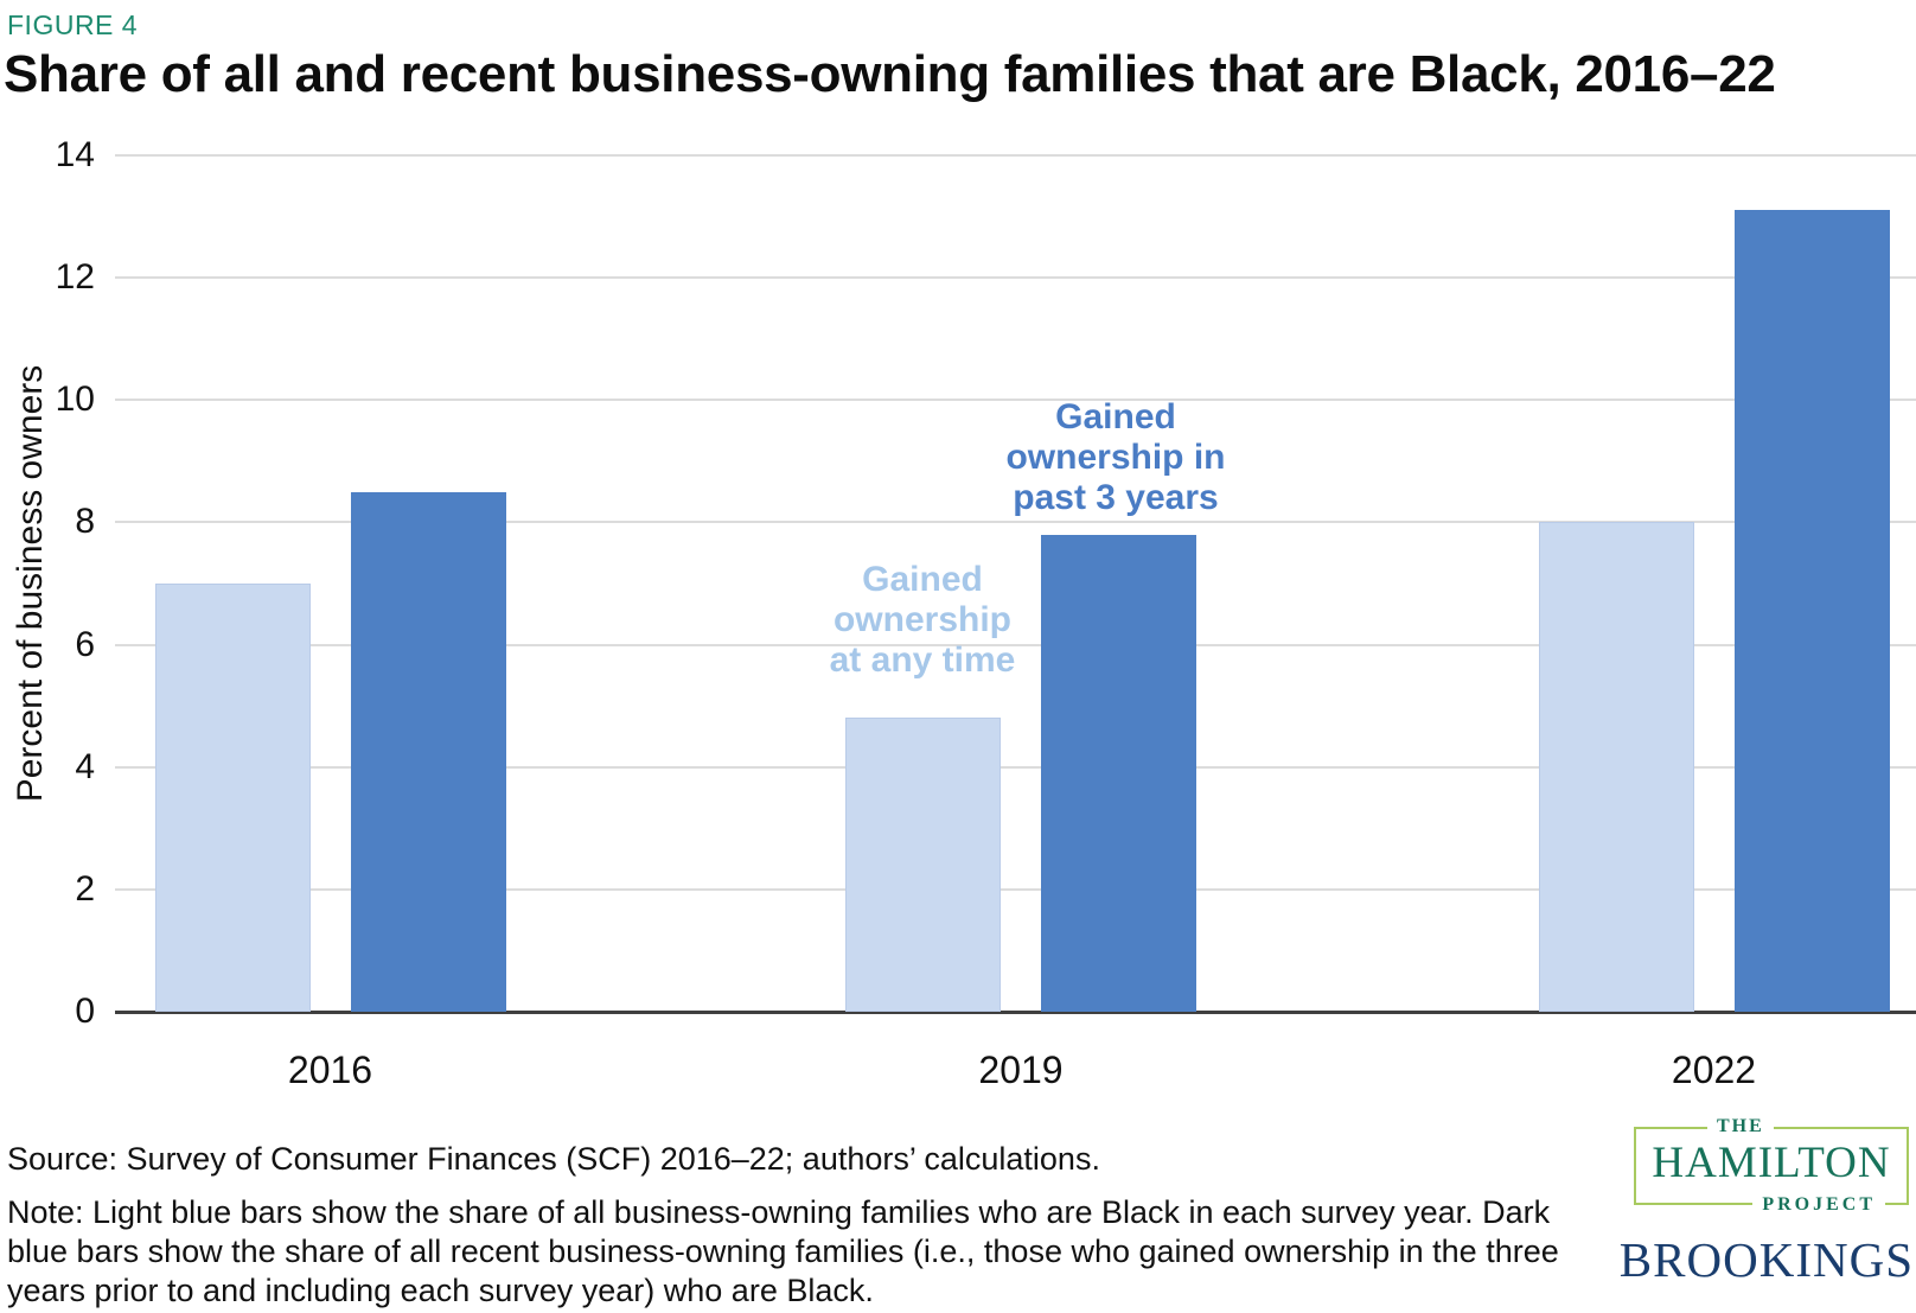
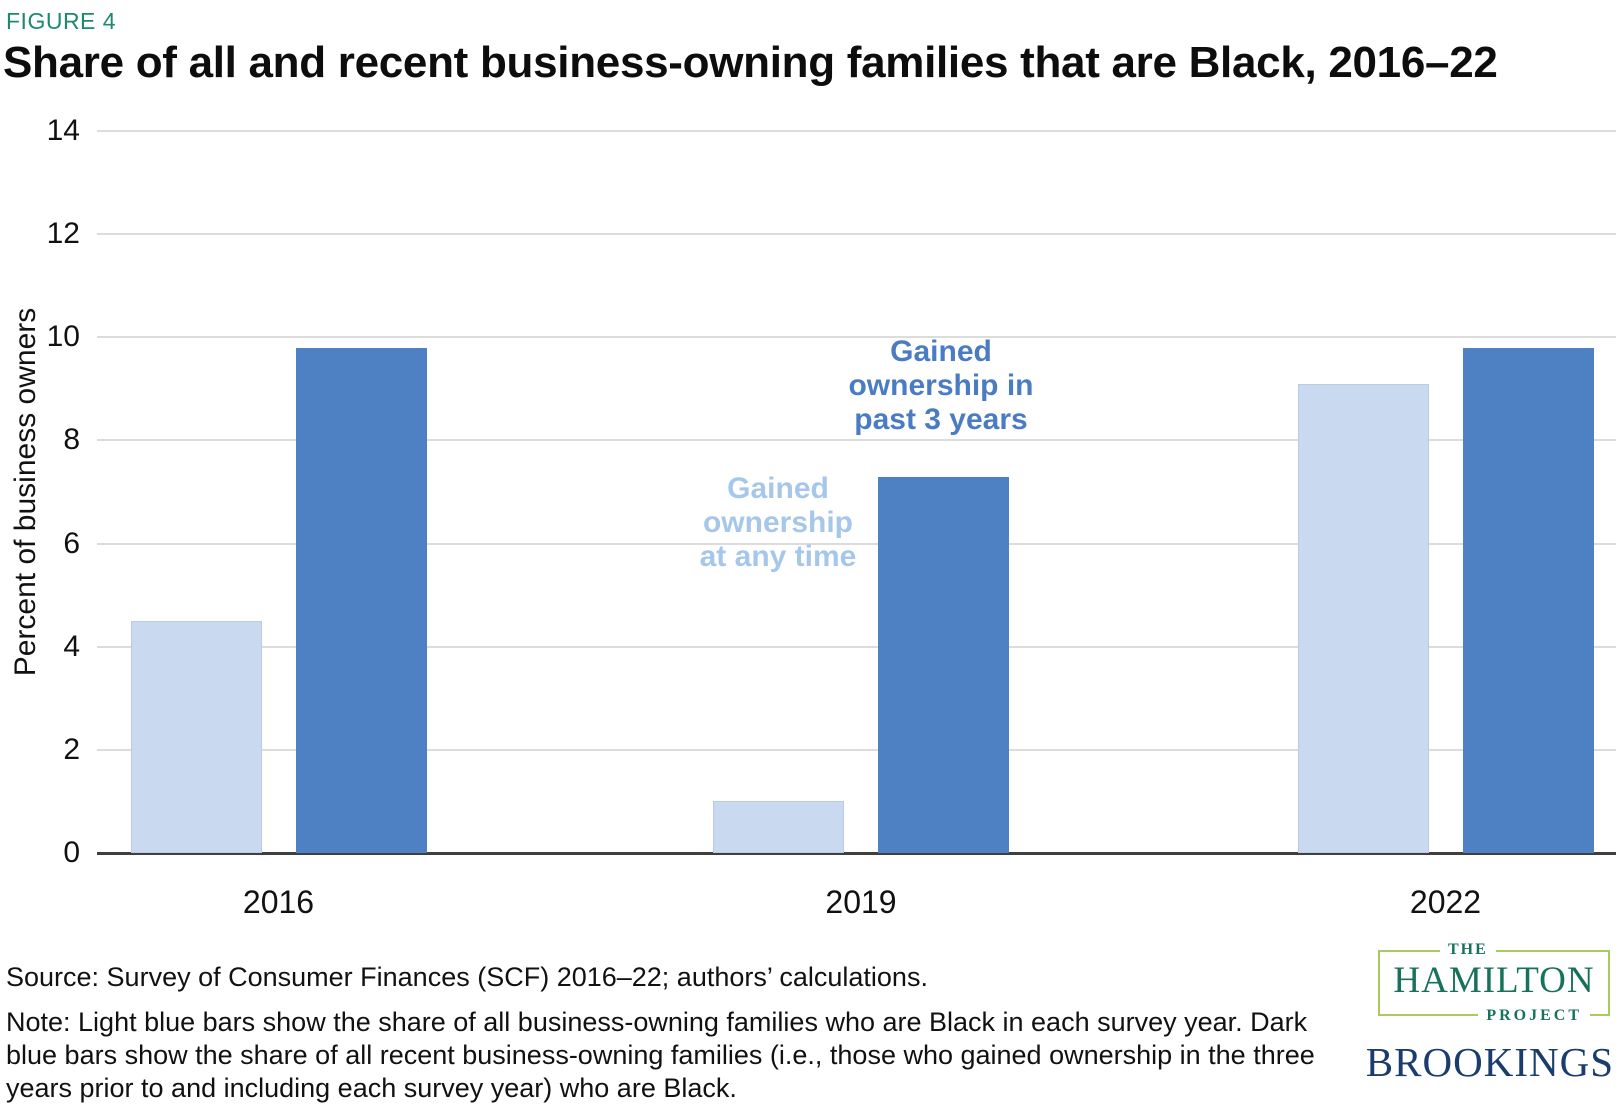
Gained ownership at any time/2016: 7.0 -> 4.5
Gained ownership in past 3 years/2016: 8.5 -> 9.8
Gained ownership at any time/2019: 4.8 -> 1.0
Gained ownership in past 3 years/2019: 7.8 -> 7.3
Gained ownership at any time/2022: 8.0 -> 9.1
Gained ownership in past 3 years/2022: 13.1 -> 9.8
